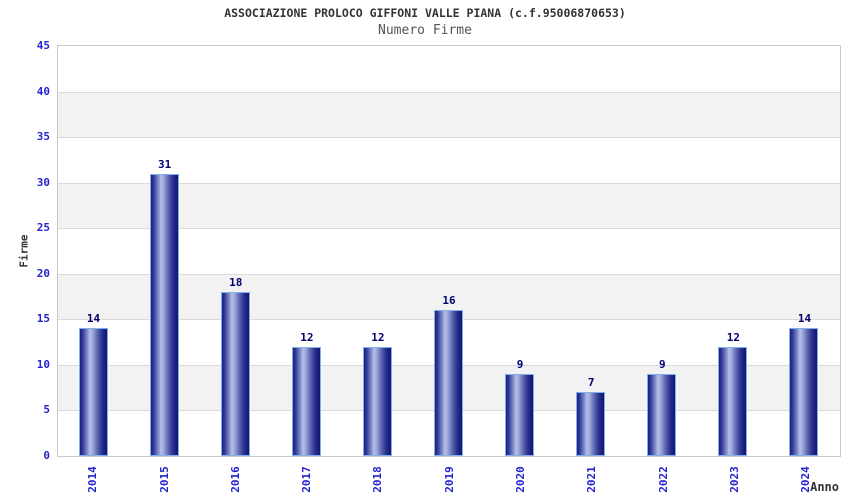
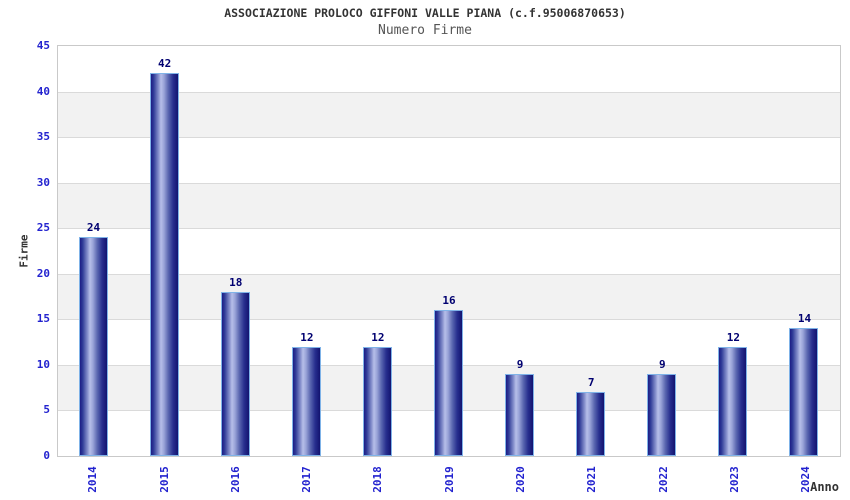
2014: 14 -> 24
2015: 31 -> 42
